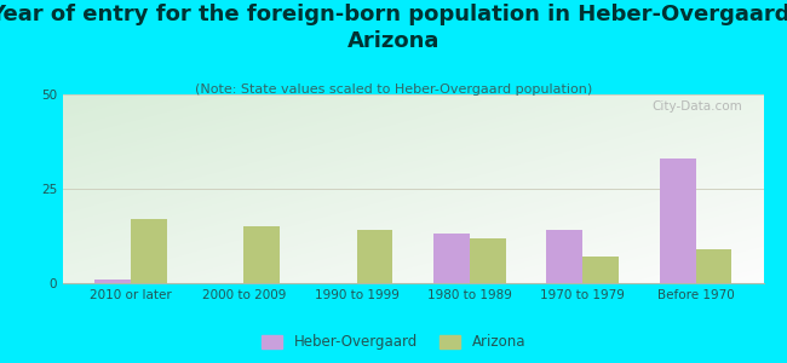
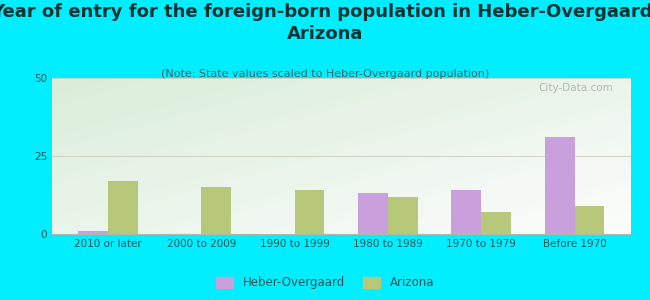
Heber-Overgaard/Before 1970: 33 -> 31
